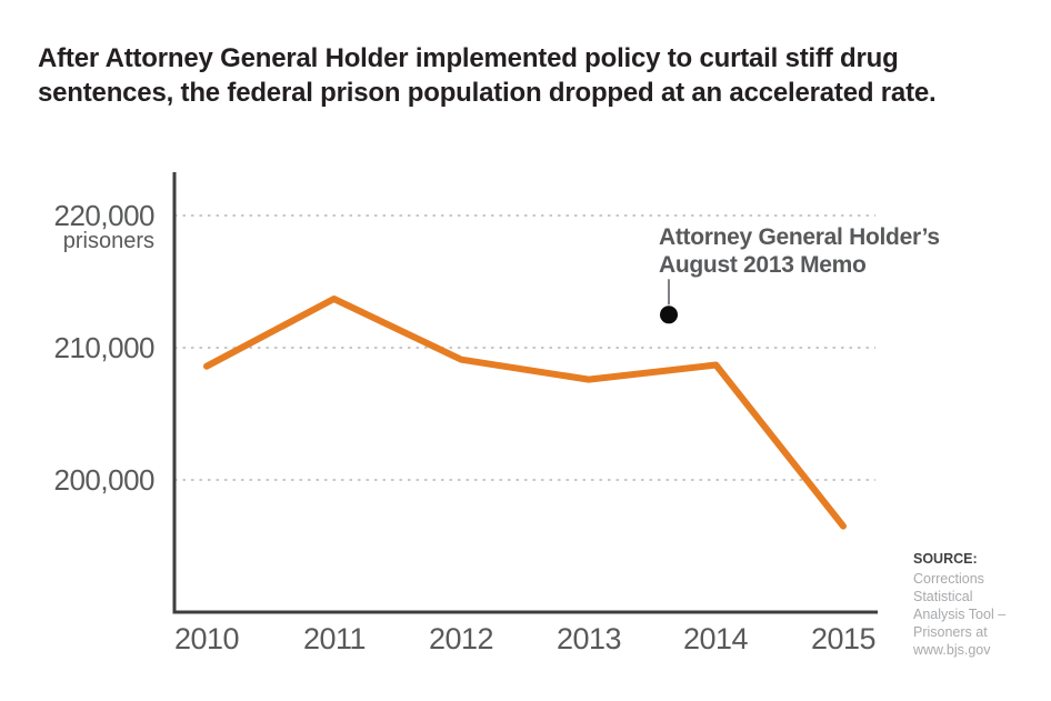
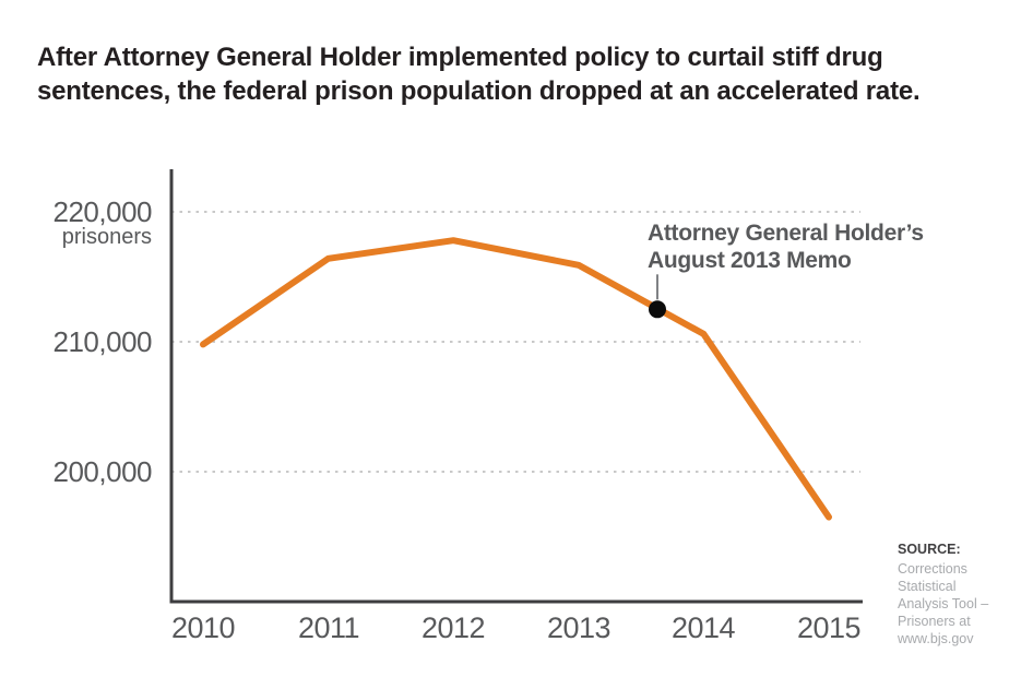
2010: 208600 -> 209800
2011: 213700 -> 216400
2012: 209100 -> 217800
2013: 207600 -> 215900
2014: 208700 -> 210600
